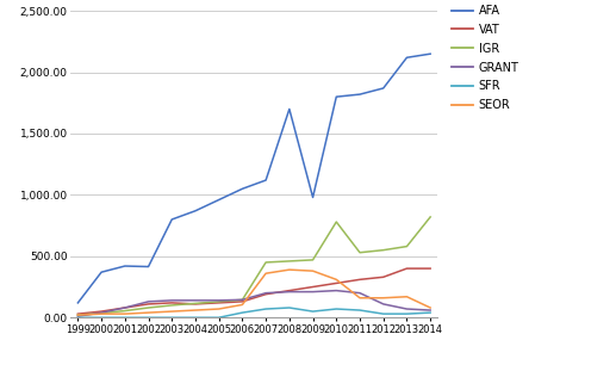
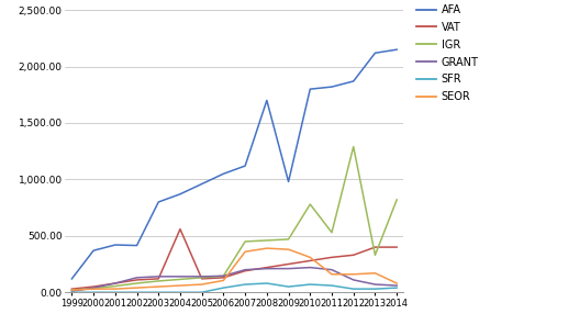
VAT/2004: 110 -> 560
IGR/2012: 550 -> 1,290
IGR/2013: 580 -> 330
